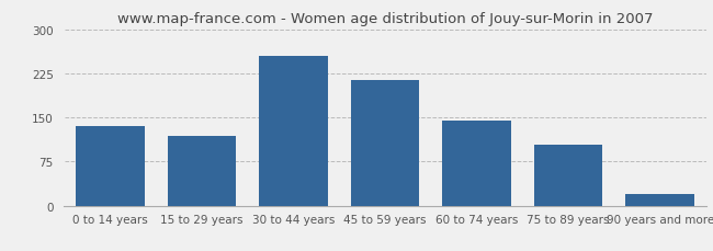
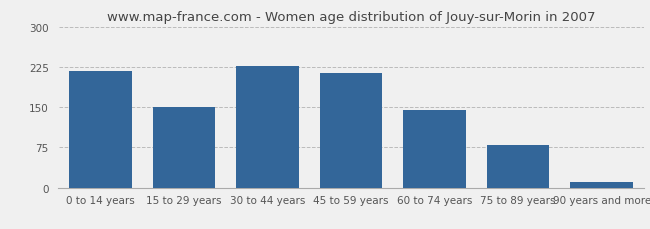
0 to 14 years: 136 -> 218
15 to 29 years: 118 -> 150
30 to 44 years: 254 -> 226
75 to 89 years: 104 -> 80
90 years and more: 20 -> 10
